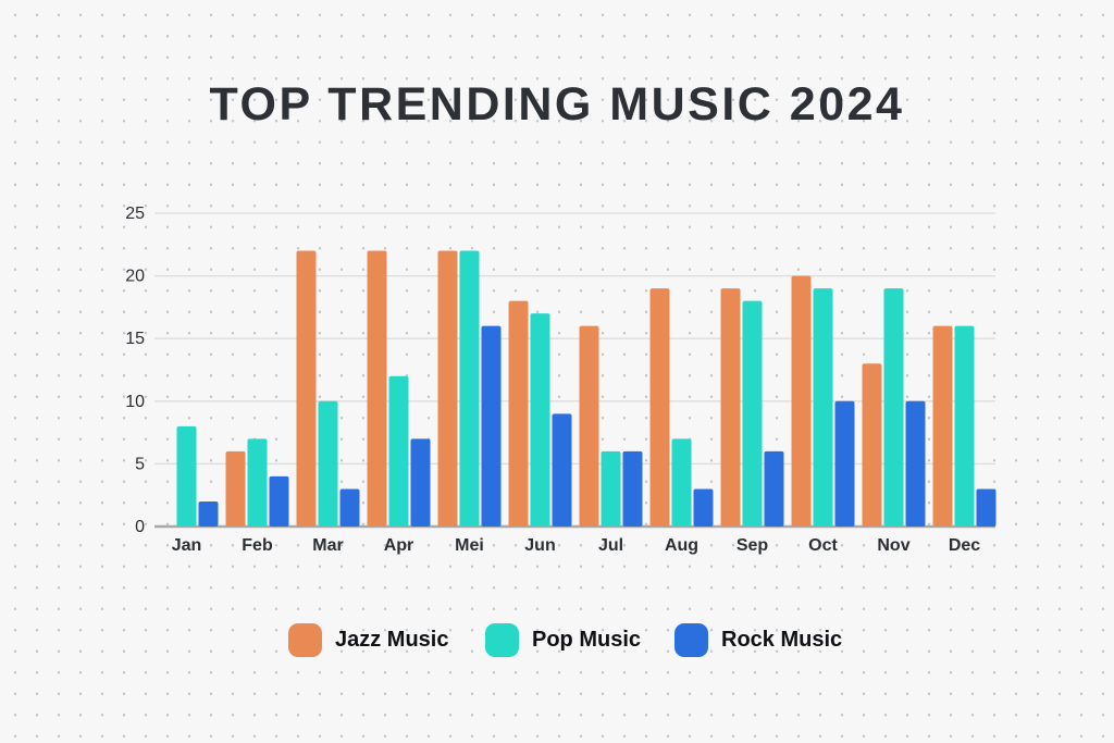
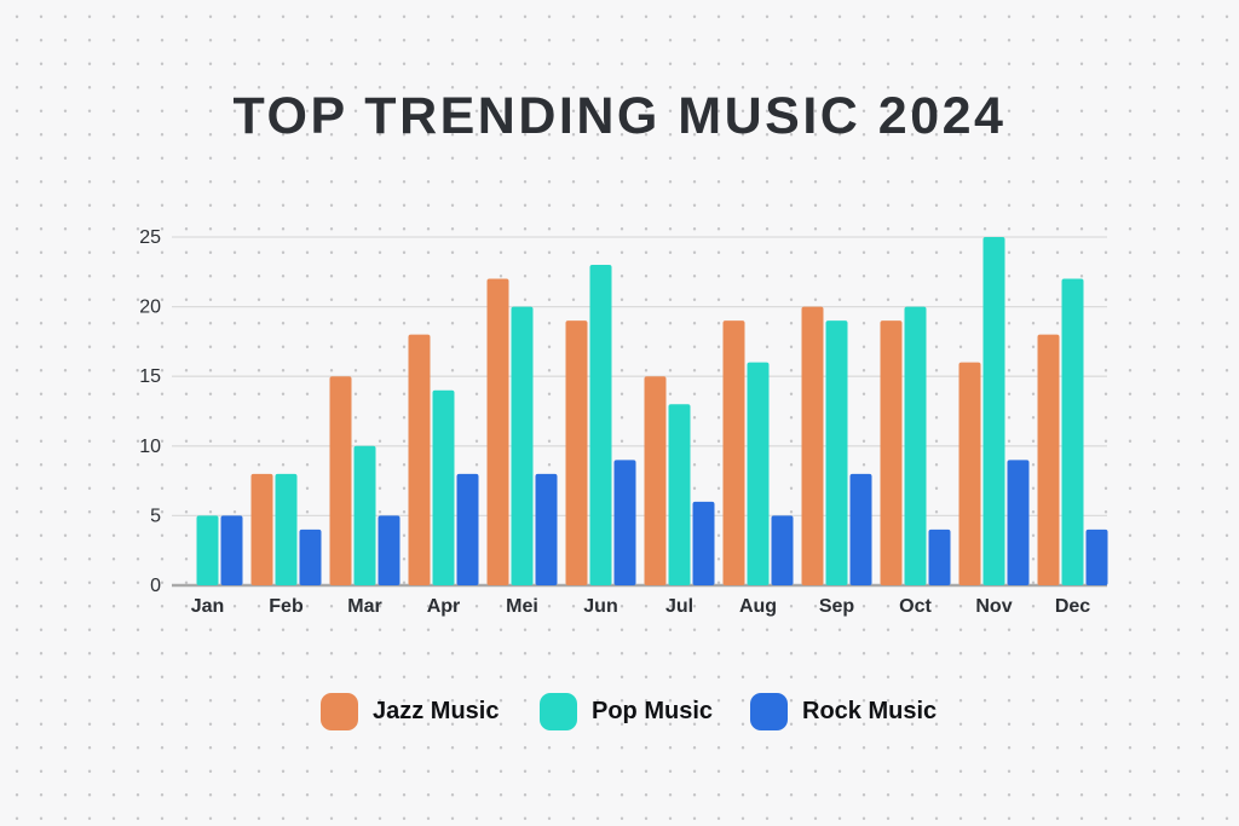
Pop Music/Jan: 8 -> 5
Rock Music/Jan: 2 -> 5
Jazz Music/Feb: 6 -> 8
Pop Music/Feb: 7 -> 8
Jazz Music/Mar: 22 -> 15
Rock Music/Mar: 3 -> 5
Jazz Music/Apr: 22 -> 18
Pop Music/Apr: 12 -> 14
Rock Music/Apr: 7 -> 8
Pop Music/Mei: 22 -> 20
Rock Music/Mei: 16 -> 8
Jazz Music/Jun: 18 -> 19
Pop Music/Jun: 17 -> 23
Jazz Music/Jul: 16 -> 15
Pop Music/Jul: 6 -> 13
Pop Music/Aug: 7 -> 16
Rock Music/Aug: 3 -> 5
Jazz Music/Sep: 19 -> 20
Pop Music/Sep: 18 -> 19
Rock Music/Sep: 6 -> 8
Jazz Music/Oct: 20 -> 19
Pop Music/Oct: 19 -> 20
Rock Music/Oct: 10 -> 4
Jazz Music/Nov: 13 -> 16
Pop Music/Nov: 19 -> 25
Rock Music/Nov: 10 -> 9
Jazz Music/Dec: 16 -> 18
Pop Music/Dec: 16 -> 22
Rock Music/Dec: 3 -> 4
